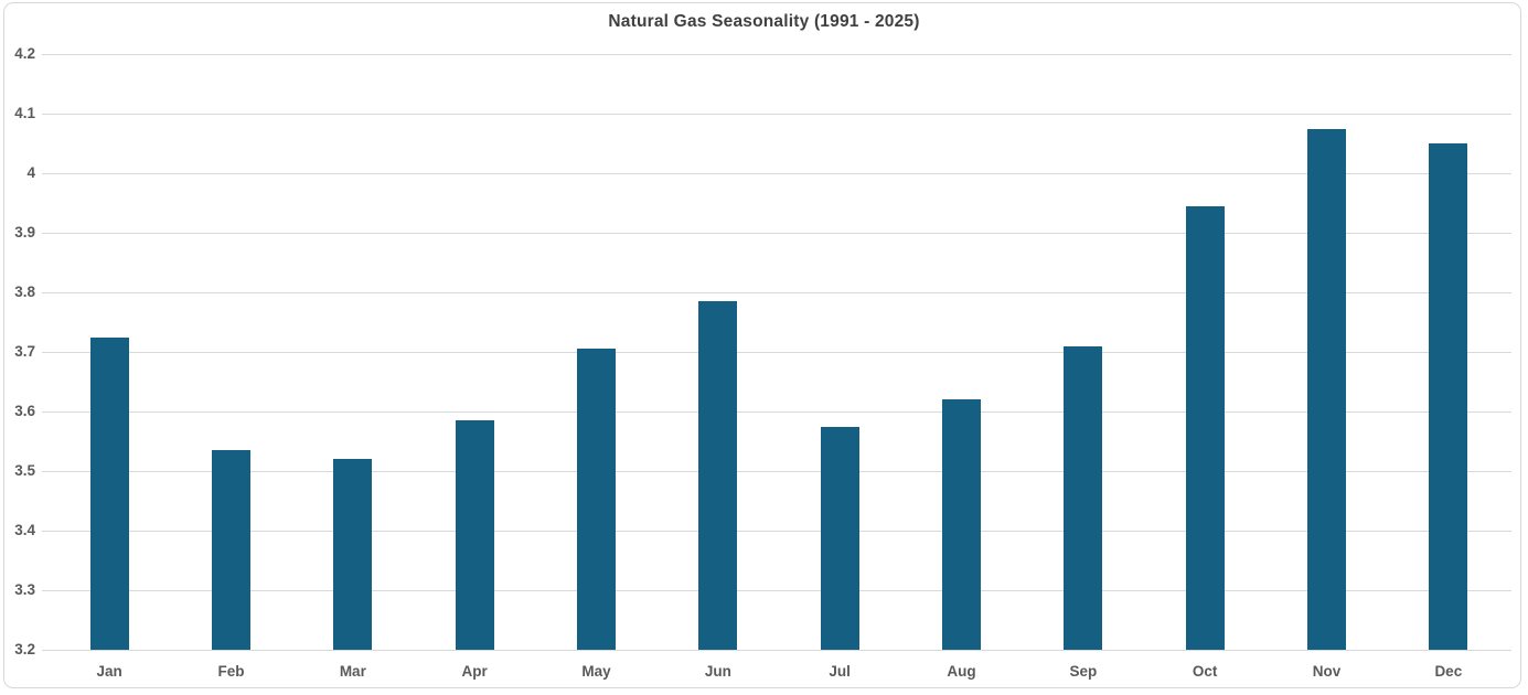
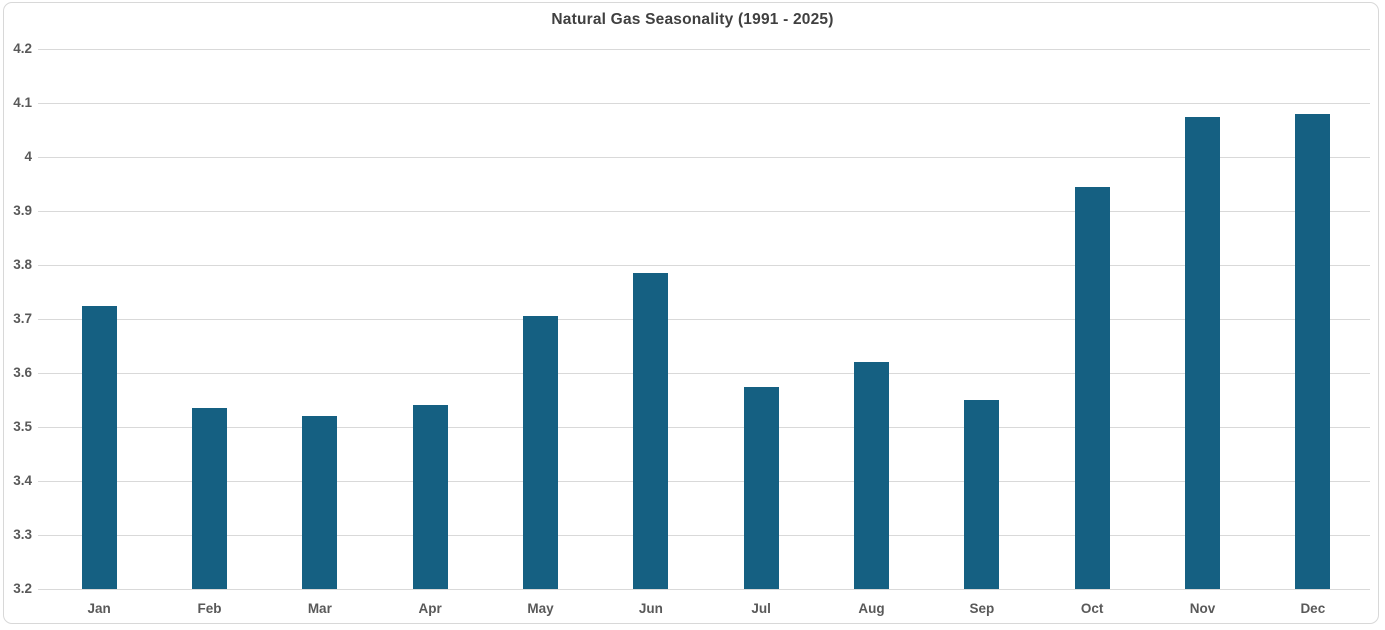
Apr: 3.58 -> 3.54
Sep: 3.71 -> 3.55
Dec: 4.05 -> 4.08
